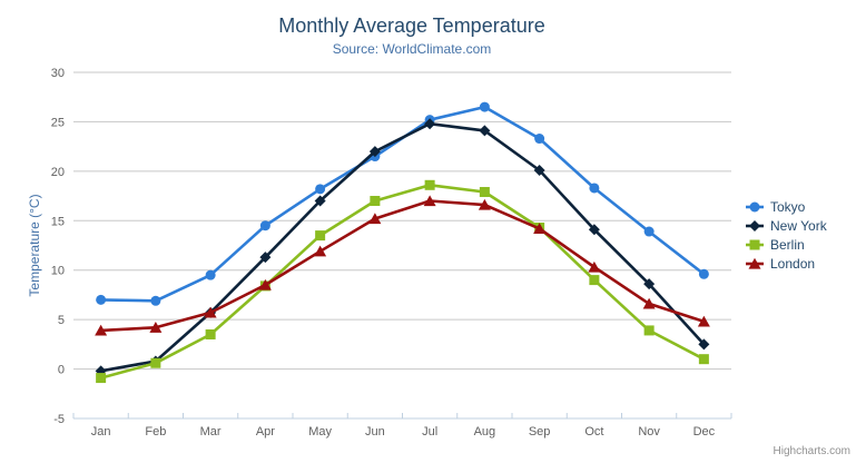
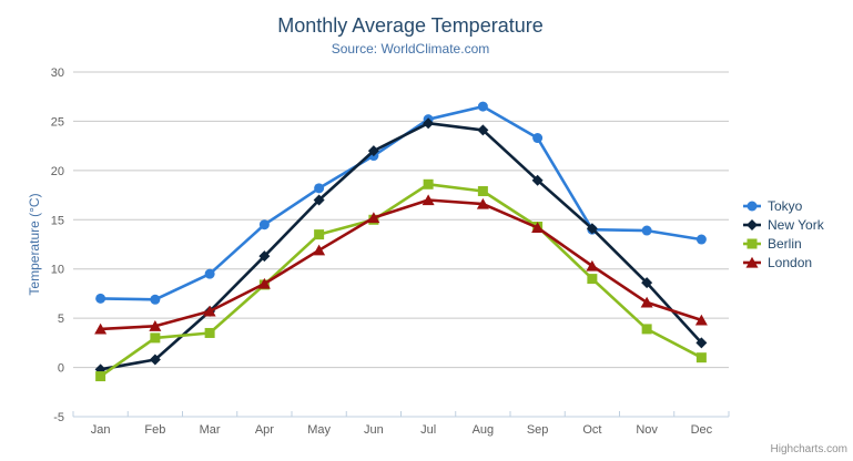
Berlin/Feb: 1 -> 3
Berlin/Jun: 17 -> 15
New York/Sep: 20 -> 19
Tokyo/Oct: 18 -> 14
Tokyo/Dec: 10 -> 13
